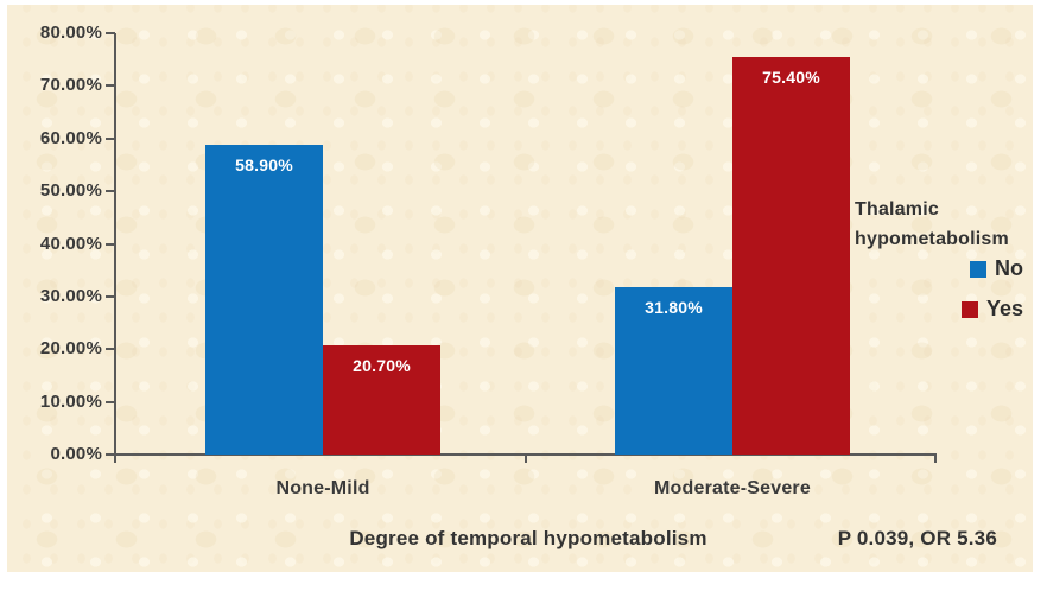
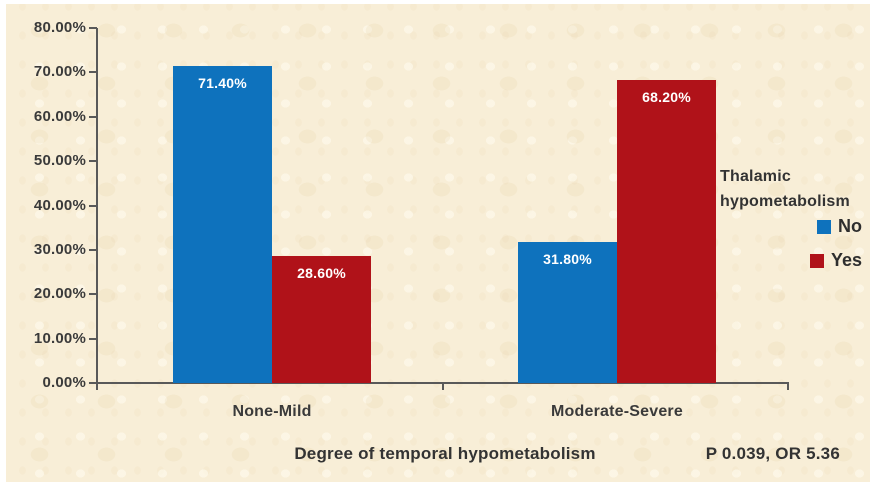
No/None-Mild: 58.90% -> 71.40%
Yes/None-Mild: 20.70% -> 28.60%
Yes/Moderate-Severe: 75.40% -> 68.20%
